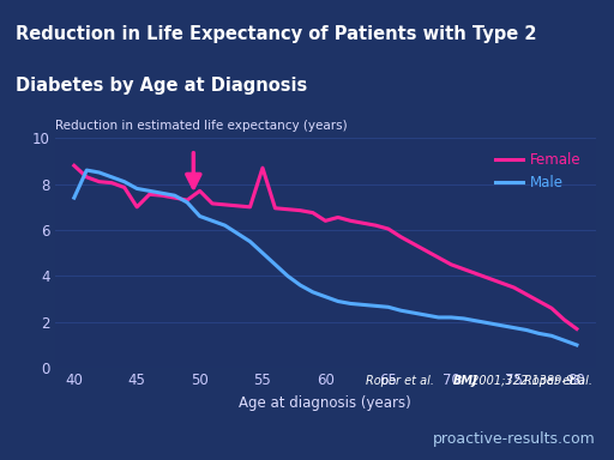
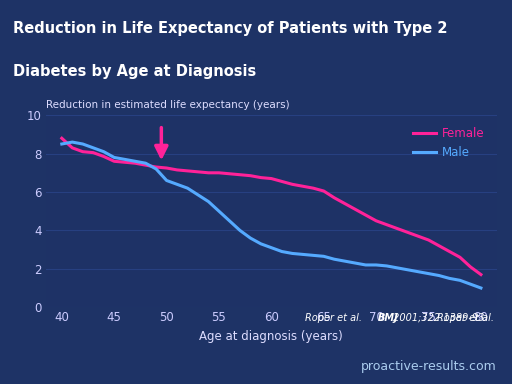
Male/40: 7.4 -> 8.5
Female/45: 7.0 -> 7.6
Female/50: 7.7 -> 7.2
Female/55: 8.7 -> 7.0
Female/60: 6.4 -> 6.7
